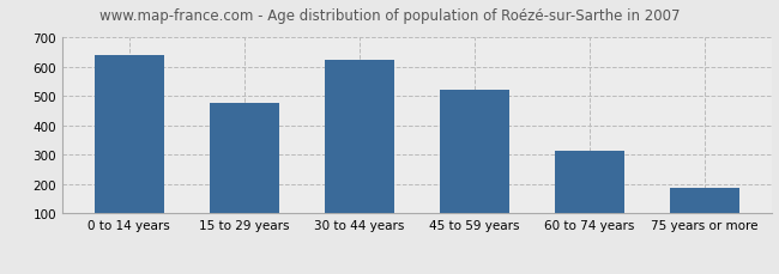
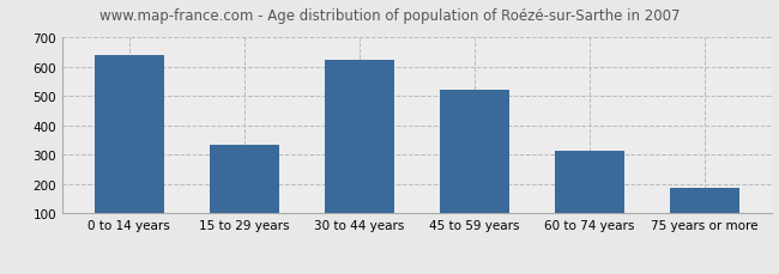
15 to 29 years: 475 -> 335
